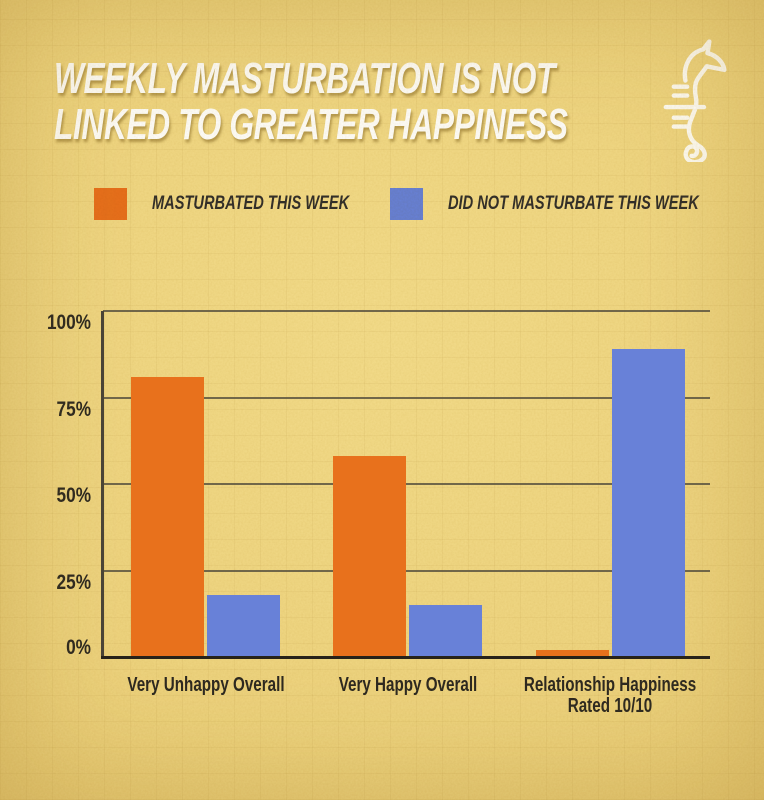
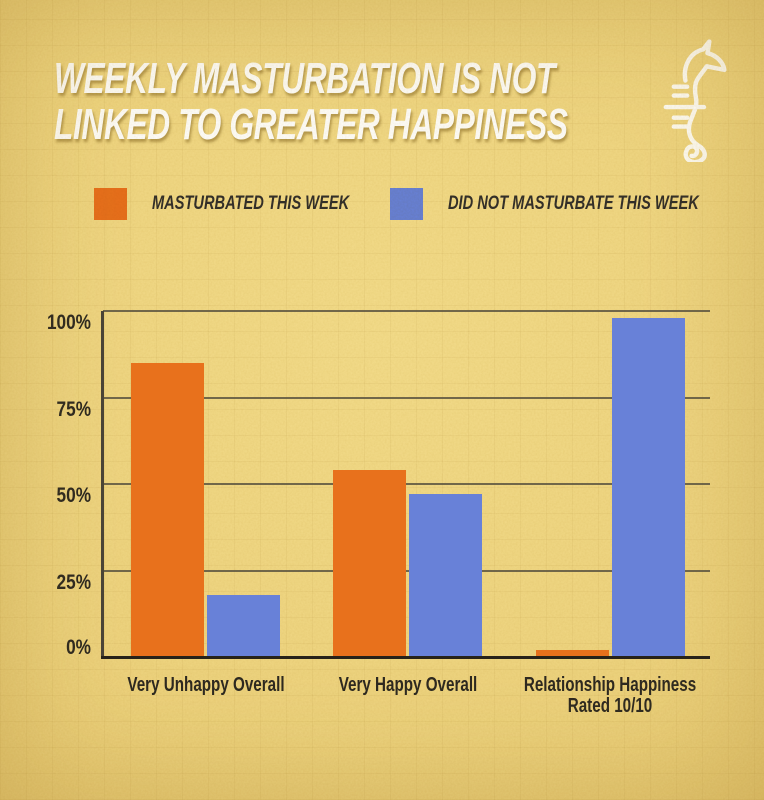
MASTURBATED THIS WEEK/Very Unhappy Overall: 81% -> 85%
MASTURBATED THIS WEEK/Very Happy Overall: 58% -> 54%
DID NOT MASTURBATE THIS WEEK/Very Happy Overall: 15% -> 47%
DID NOT MASTURBATE THIS WEEK/Relationship Happiness Rated 10/10: 89% -> 98%
